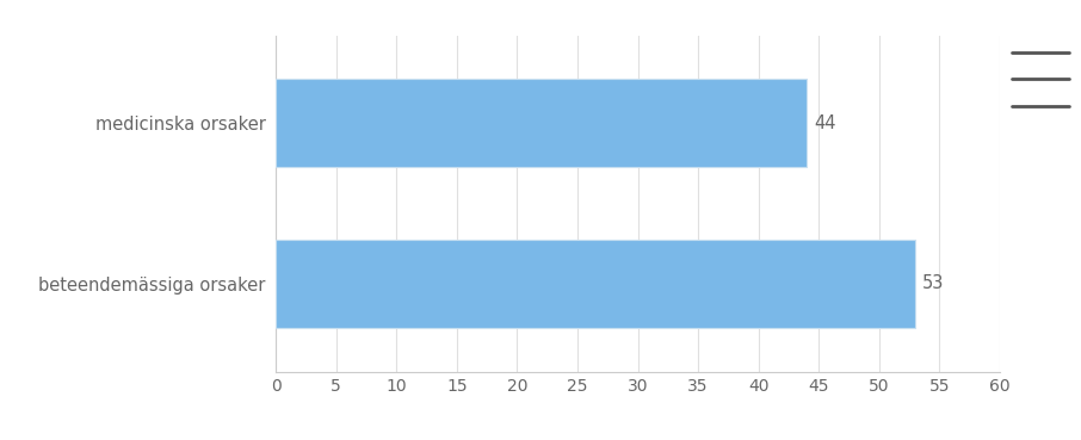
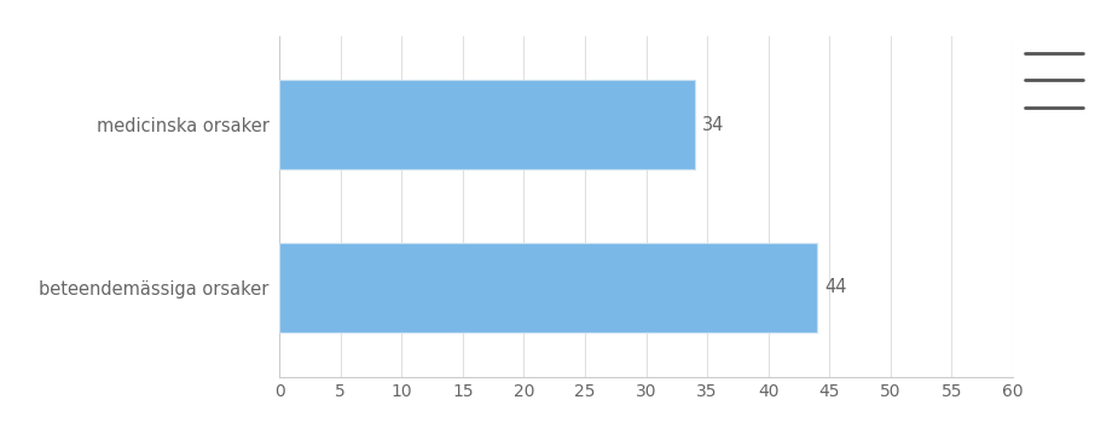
medicinska orsaker: 44 -> 34
beteendemässiga orsaker: 53 -> 44
